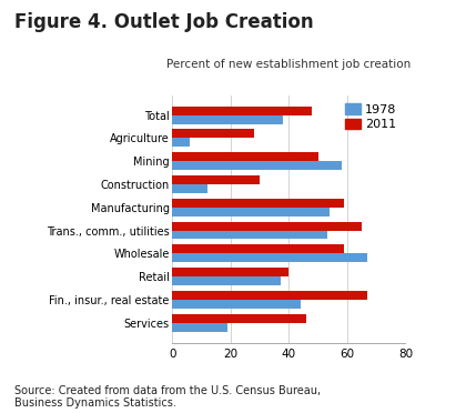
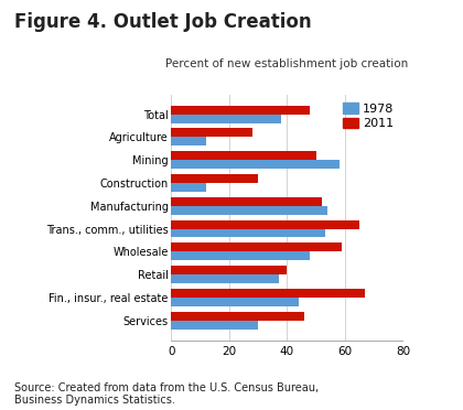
1978/Agriculture: 6 -> 12
2011/Manufacturing: 59 -> 52
1978/Wholesale: 67 -> 48
1978/Services: 19 -> 30
